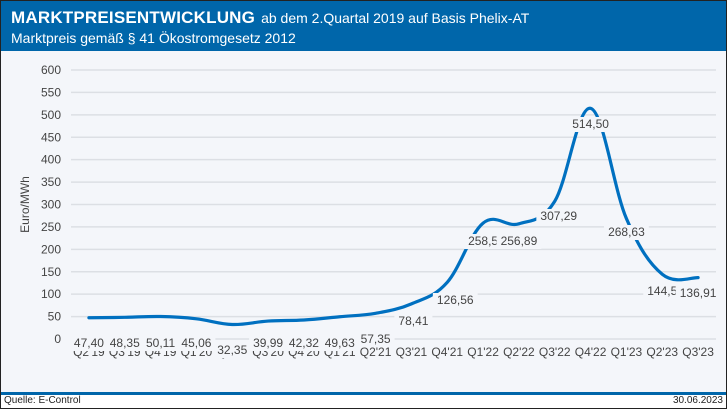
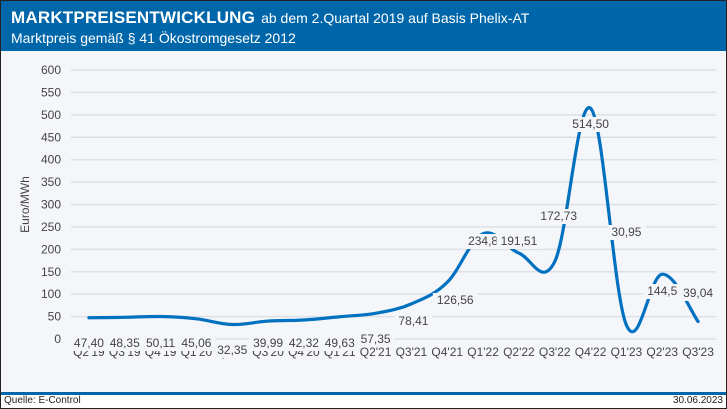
Q1'22: 258,5 -> 234,8
Q2'22: 256,89 -> 191,51
Q3'22: 307,29 -> 172,73
Q1'23: 268,63 -> 30,95
Q3'23: 136,91 -> 39,04
